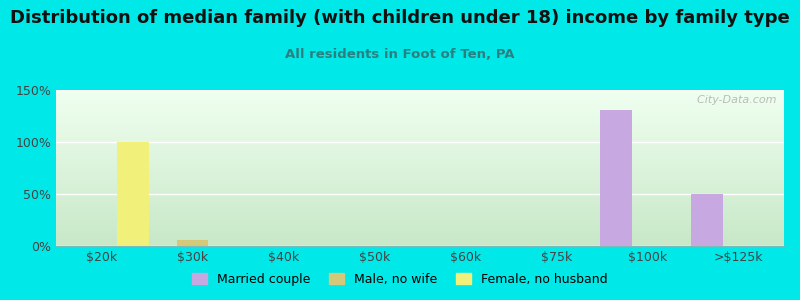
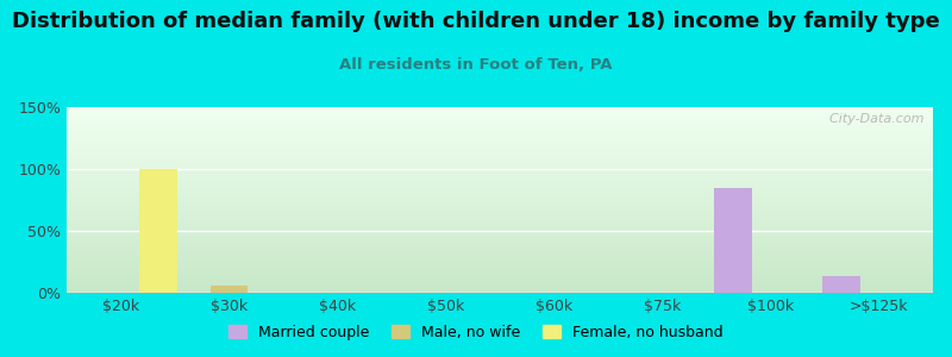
Married couple/$100k: 131% -> 85%
Married couple/>$125k: 50% -> 13%
